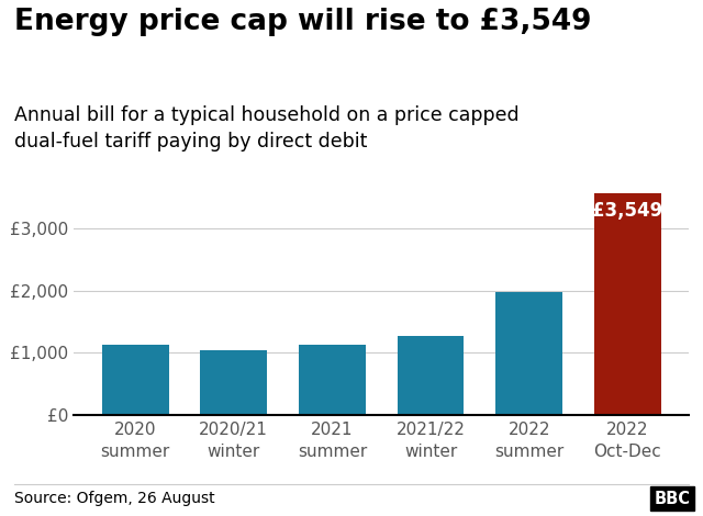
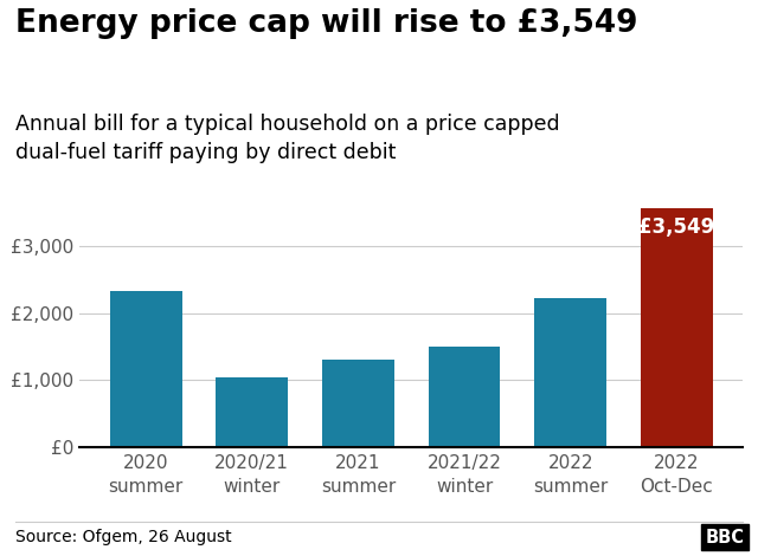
2020 summer: £1,140 -> £2,320
2021 summer: £1,140 -> £1,300
2021/22 winter: £1,280 -> £1,500
2022 summer: £1,970 -> £2,220
